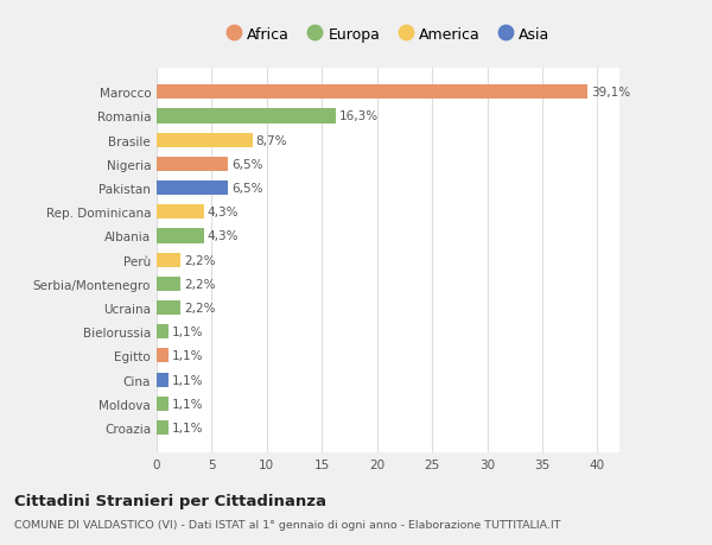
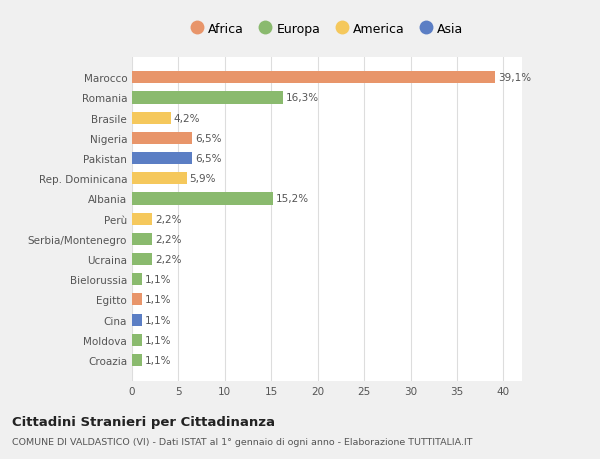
Brasile: 8,7% -> 4,2%
Rep. Dominicana: 4,3% -> 5,9%
Albania: 4,3% -> 15,2%
